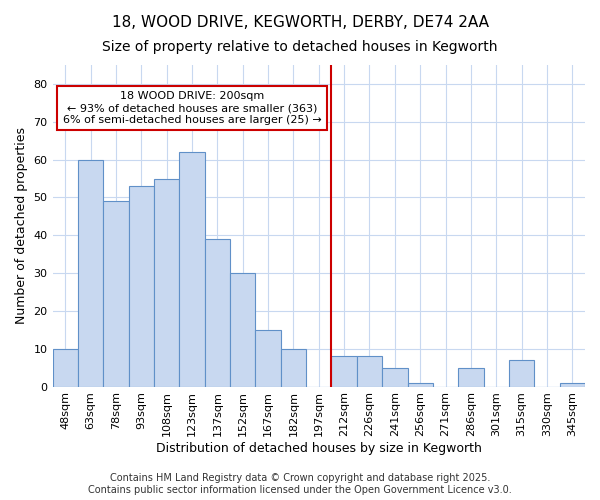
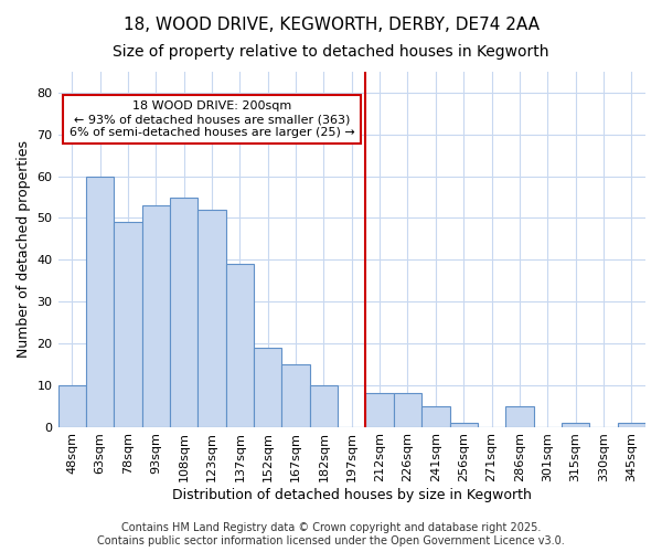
123sqm: 62 -> 52
152sqm: 30 -> 19
315sqm: 7 -> 1
